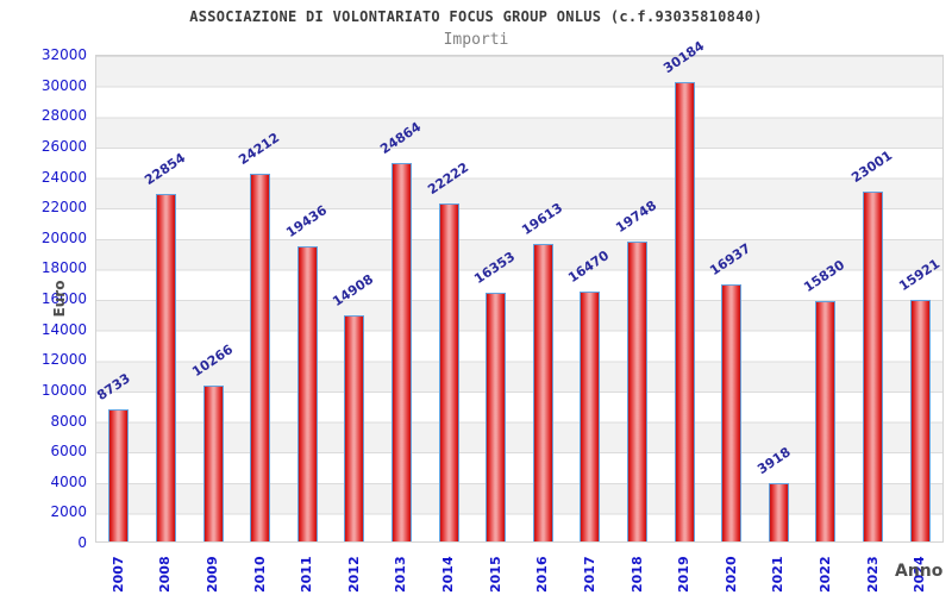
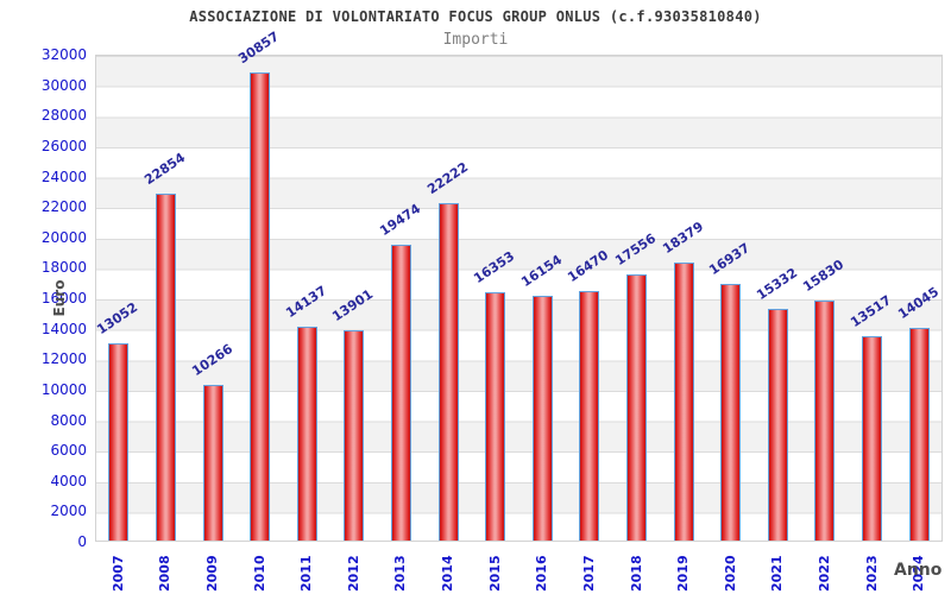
2007: 8733 -> 13052
2010: 24212 -> 30857
2011: 19436 -> 14137
2012: 14908 -> 13901
2013: 24864 -> 19474
2016: 19613 -> 16154
2018: 19748 -> 17556
2019: 30184 -> 18379
2021: 3918 -> 15332
2023: 23001 -> 13517
2024: 15921 -> 14045
